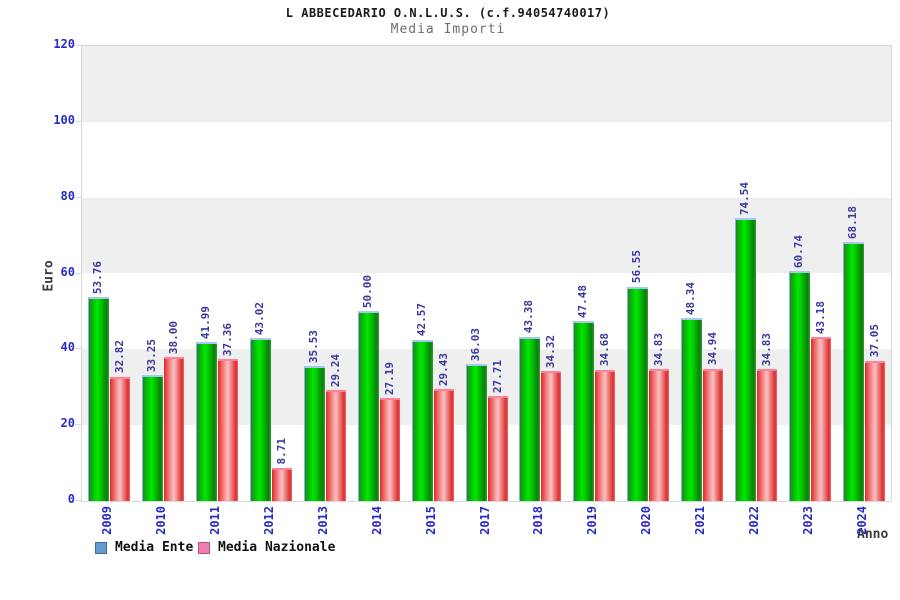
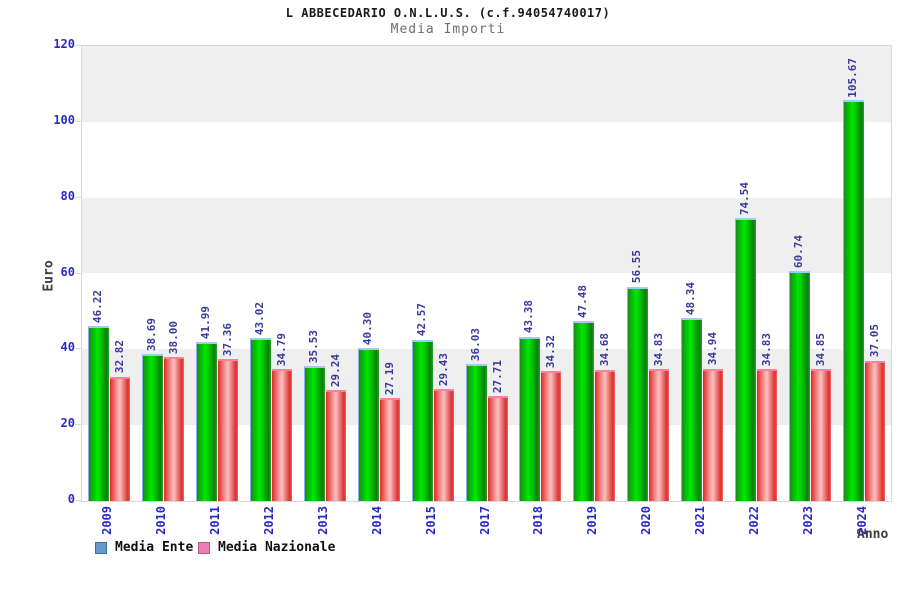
Media Ente/2009: 53.76 -> 46.22
Media Ente/2010: 33.25 -> 38.69
Media Nazionale/2012: 8.71 -> 34.79
Media Ente/2014: 50.00 -> 40.30
Media Nazionale/2023: 43.18 -> 34.85
Media Ente/2024: 68.18 -> 105.67
